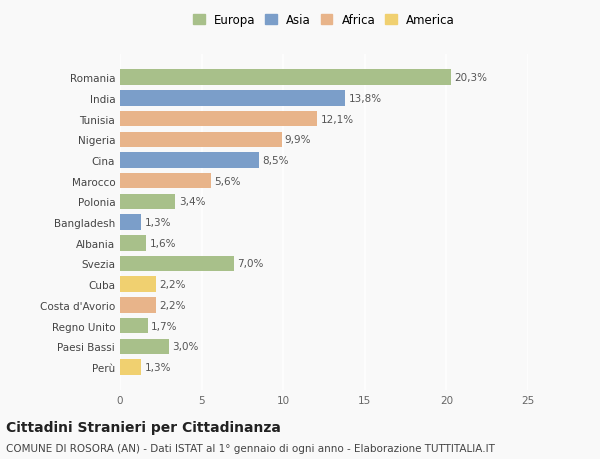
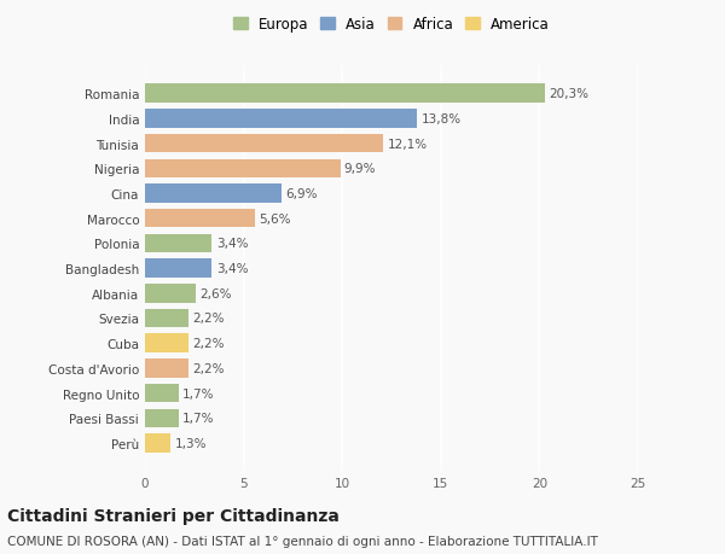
Cina: 8,5% -> 6,9%
Bangladesh: 1,3% -> 3,4%
Albania: 1,6% -> 2,6%
Svezia: 7,0% -> 2,2%
Paesi Bassi: 3,0% -> 1,7%
